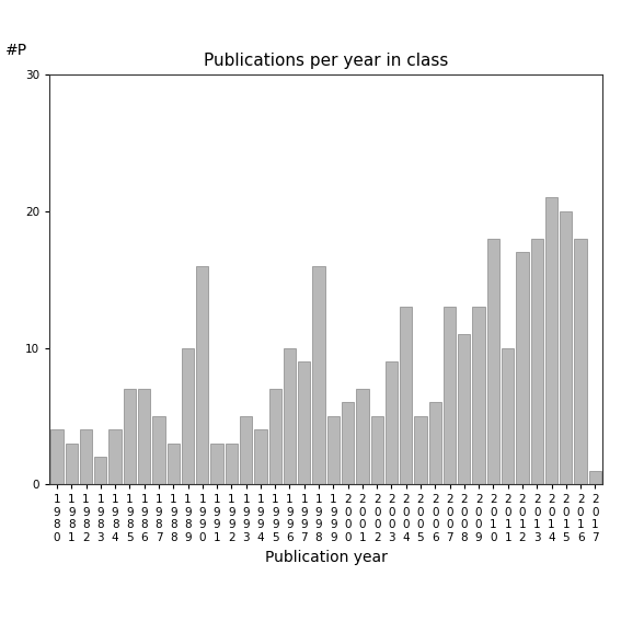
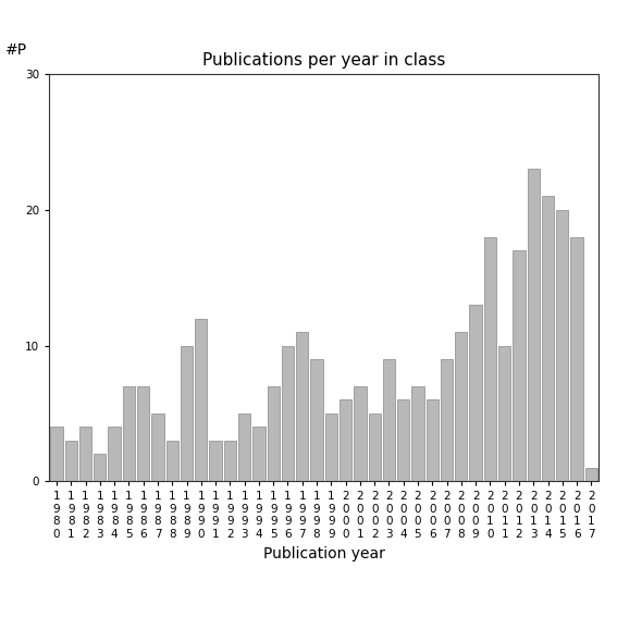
1 9 9 0: 16 -> 12
1 9 9 7: 9 -> 11
1 9 9 8: 16 -> 9
2 0 0 4: 13 -> 6
2 0 0 5: 5 -> 7
2 0 0 7: 13 -> 9
2 0 1 3: 18 -> 23
